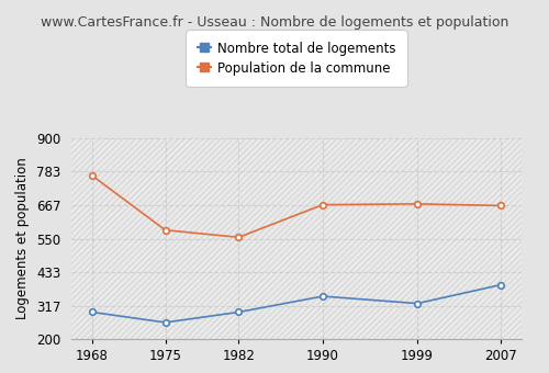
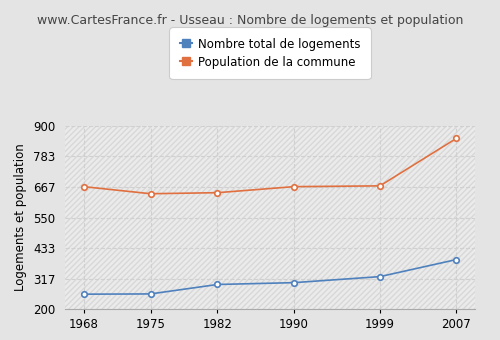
Nombre total de logements/1968: 295 -> 258
Population de la commune/1968: 770 -> 668
Population de la commune/1975: 580 -> 641
Population de la commune/1982: 555 -> 645
Nombre total de logements/1990: 350 -> 302
Population de la commune/2007: 665 -> 852
